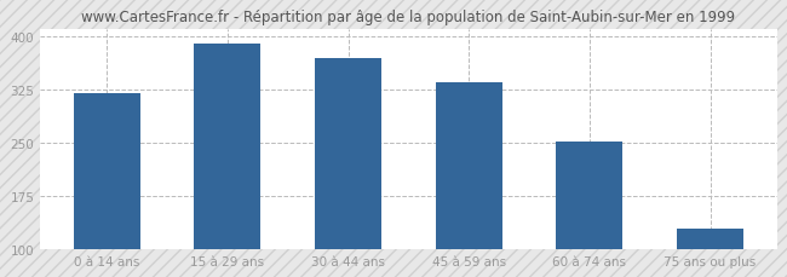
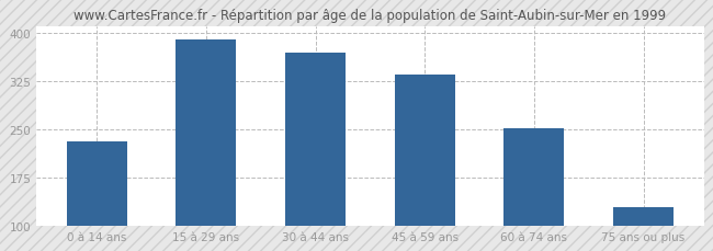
0 à 14 ans: 320 -> 232
